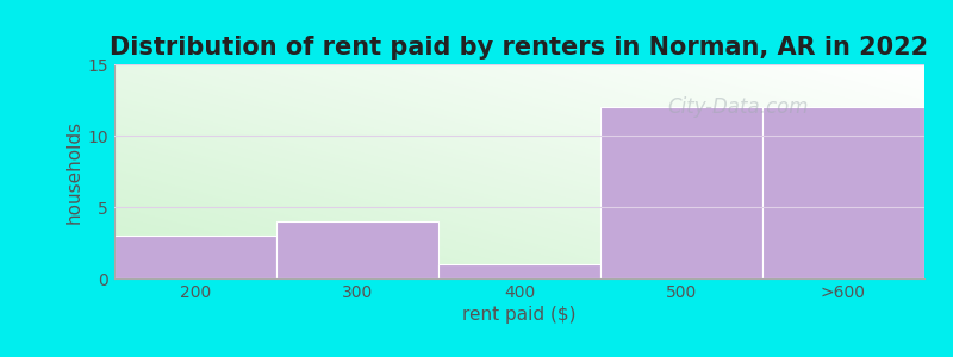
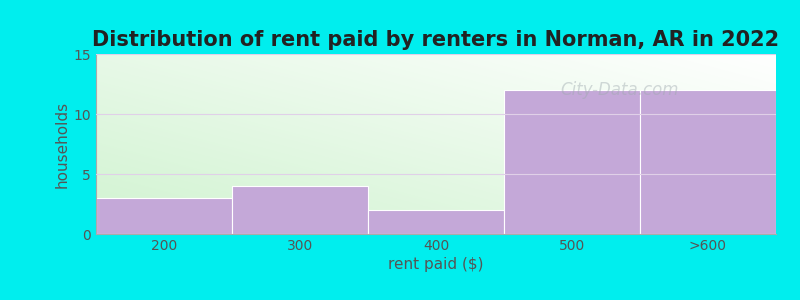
400: 1 -> 2
